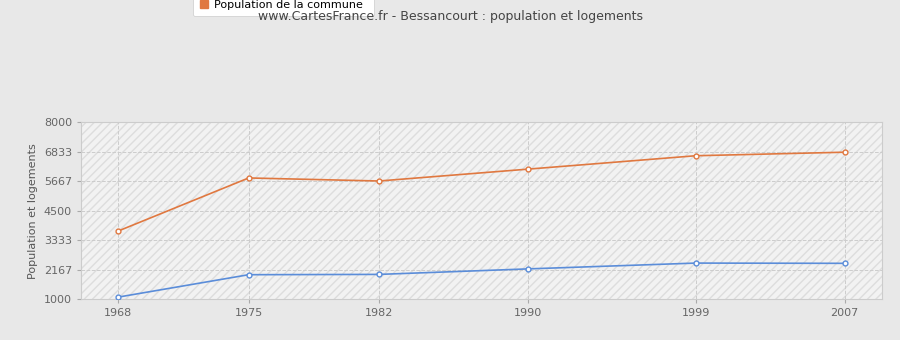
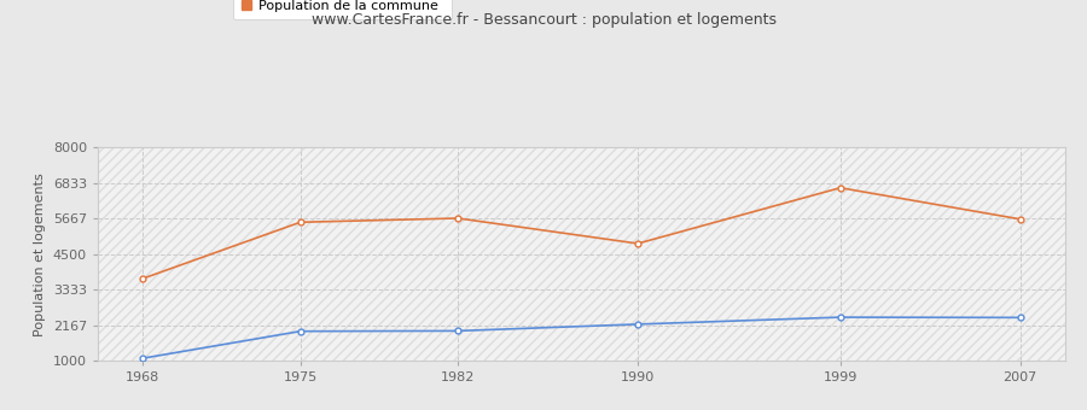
Population de la commune/1975: 5800 -> 5550
Population de la commune/1990: 6150 -> 4850
Population de la commune/2007: 6820 -> 5650
